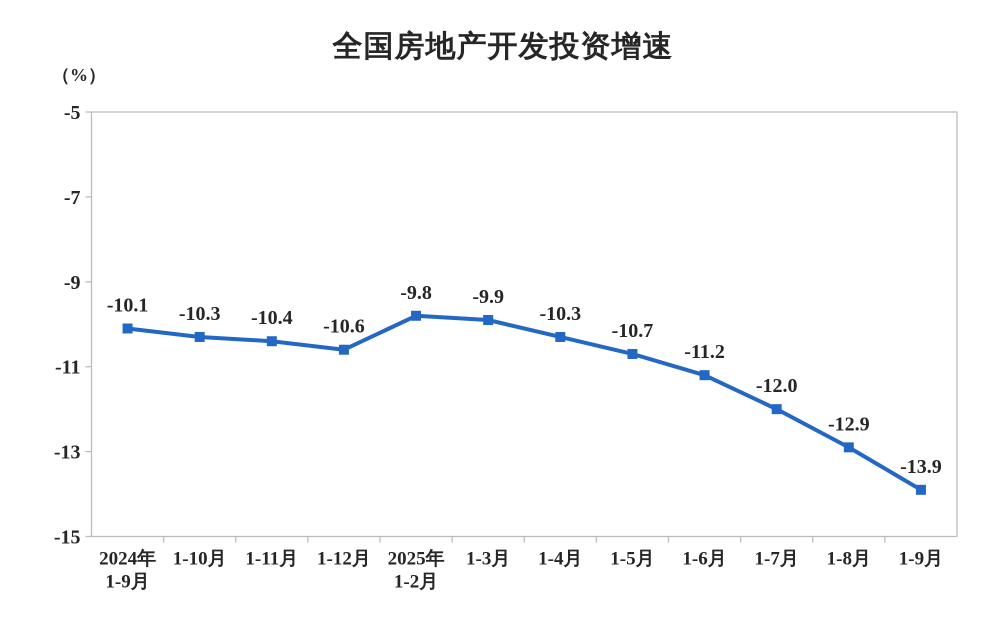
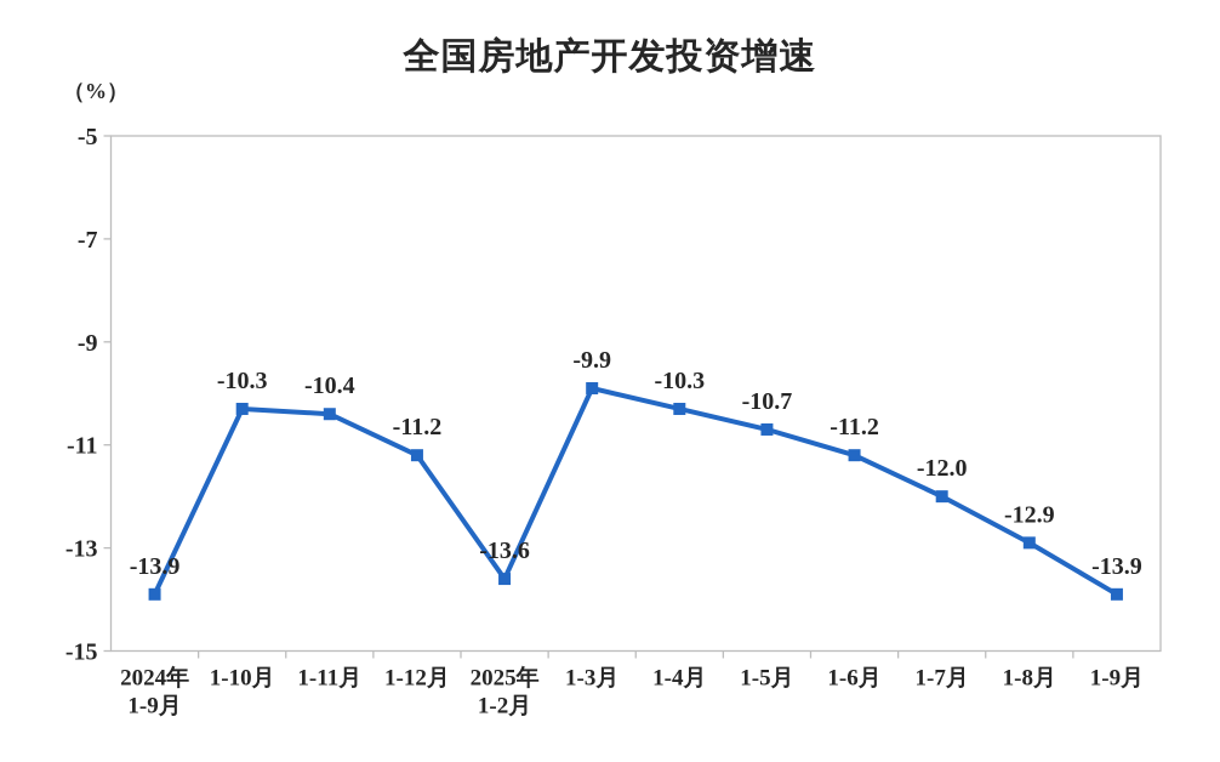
2024年 1-9月: -10.1 -> -13.9
1-12月: -10.6 -> -11.2
2025年 1-2月: -9.8 -> -13.6
